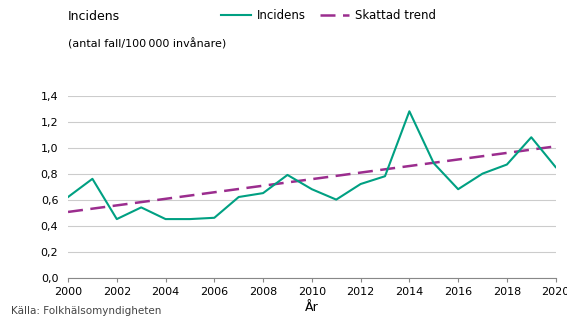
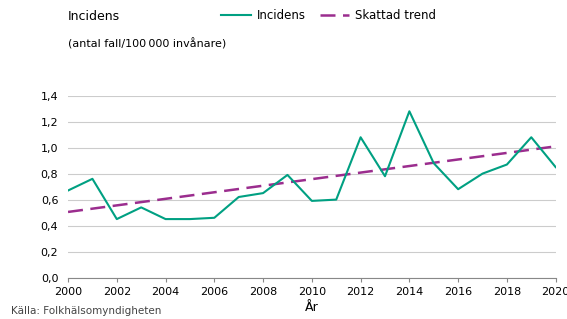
Incidens/2000: 0,62 -> 0,67
Incidens/2010: 0,68 -> 0,59
Incidens/2012: 0,72 -> 1,08
